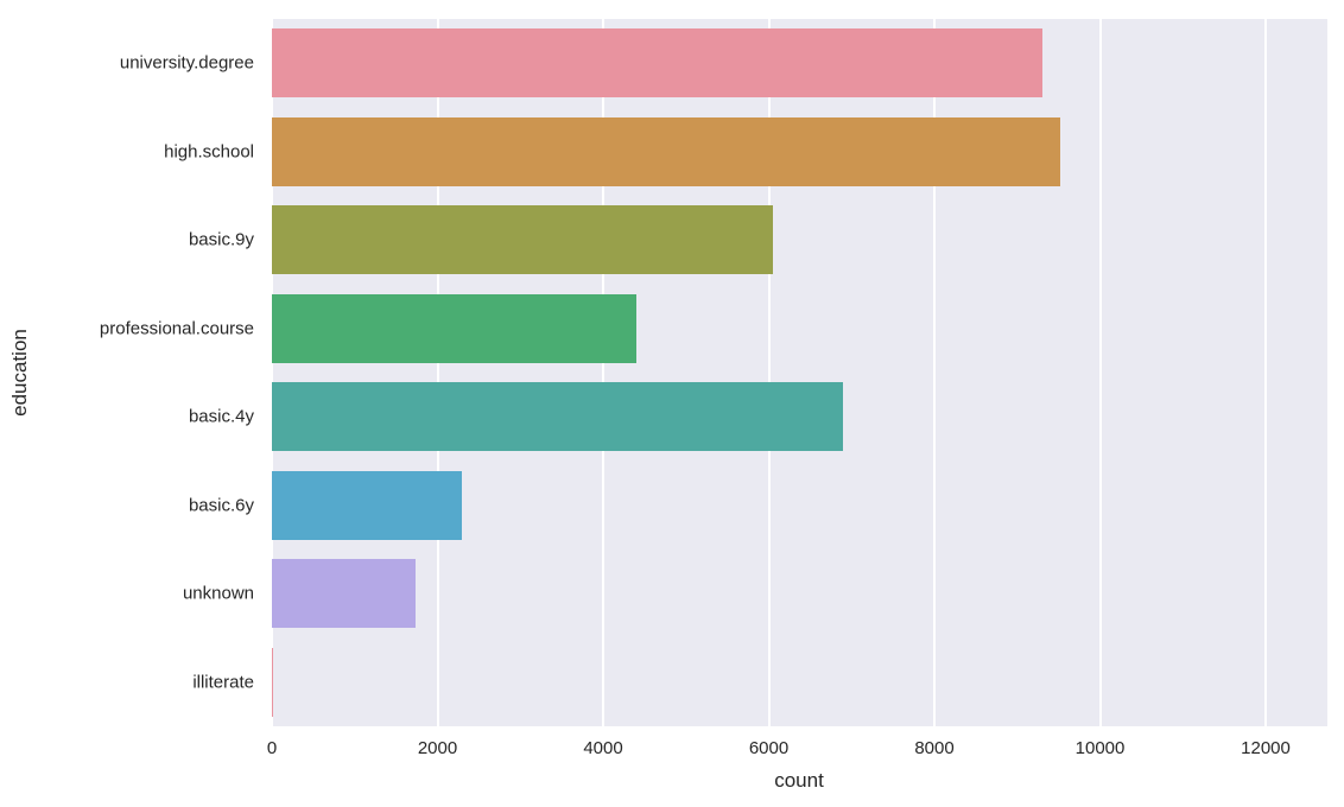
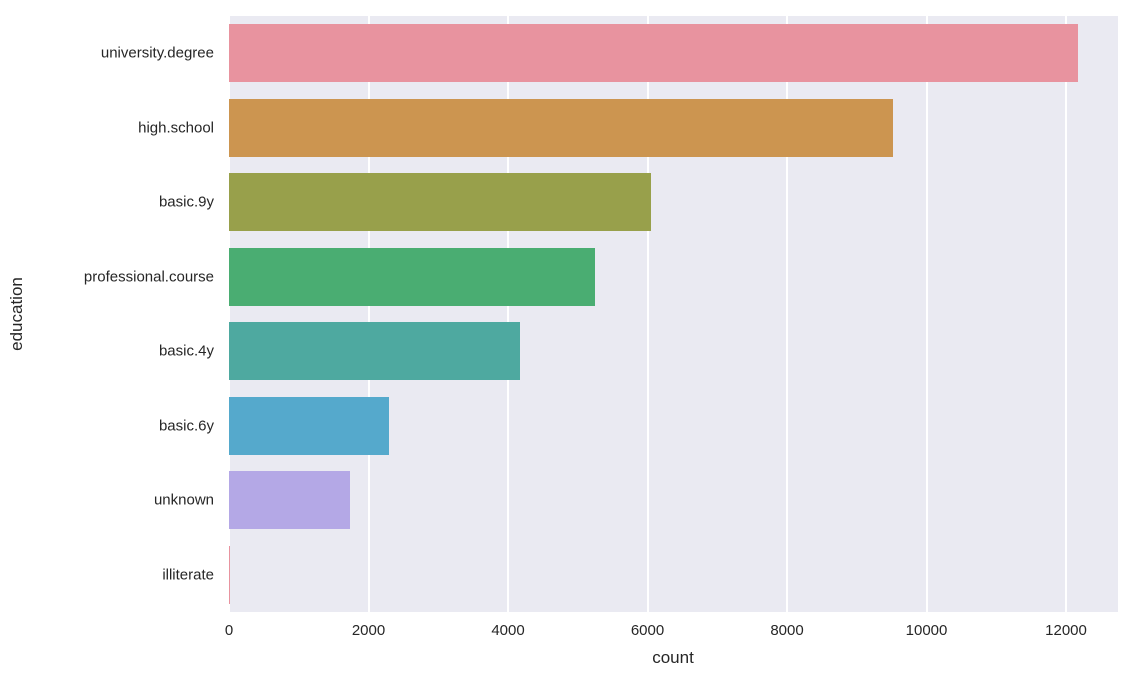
university.degree: 9300 -> 12200
professional.course: 4400 -> 5200
basic.4y: 6900 -> 4200
